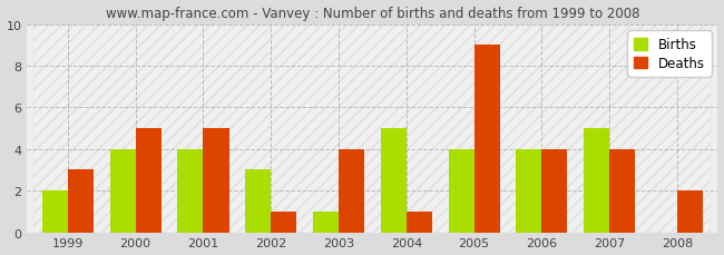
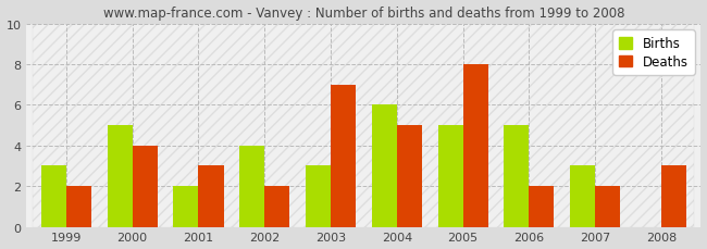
Births/1999: 2 -> 3
Deaths/1999: 3 -> 2
Births/2000: 4 -> 5
Deaths/2000: 5 -> 4
Births/2001: 4 -> 2
Deaths/2001: 5 -> 3
Births/2002: 3 -> 4
Deaths/2002: 1 -> 2
Births/2003: 1 -> 3
Deaths/2003: 4 -> 7
Births/2004: 5 -> 6
Deaths/2004: 1 -> 5
Births/2005: 4 -> 5
Deaths/2005: 9 -> 8
Births/2006: 4 -> 5
Deaths/2006: 4 -> 2
Births/2007: 5 -> 3
Deaths/2007: 4 -> 2
Deaths/2008: 2 -> 3
